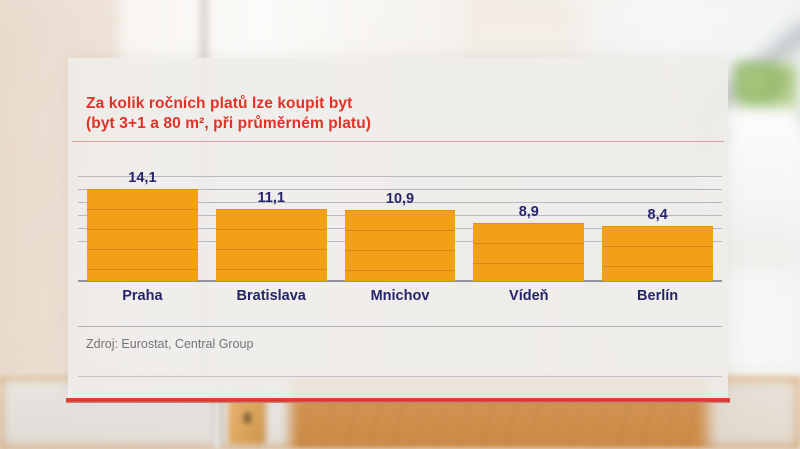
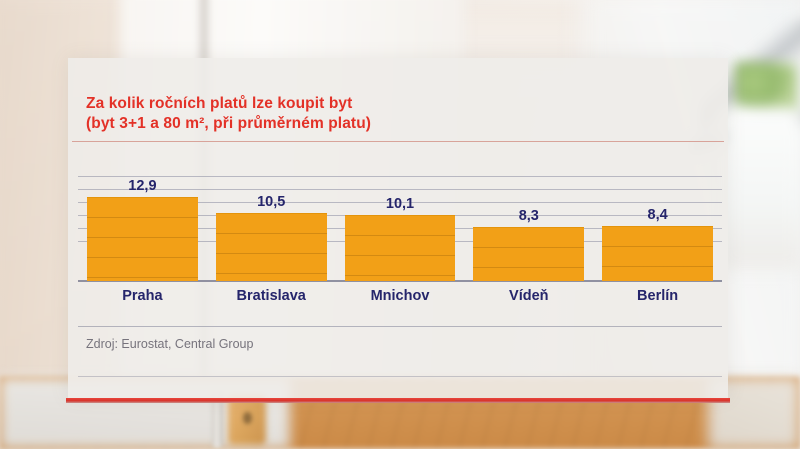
Praha: 14,1 -> 12,9
Bratislava: 11,1 -> 10,5
Mnichov: 10,9 -> 10,1
Vídeň: 8,9 -> 8,3
